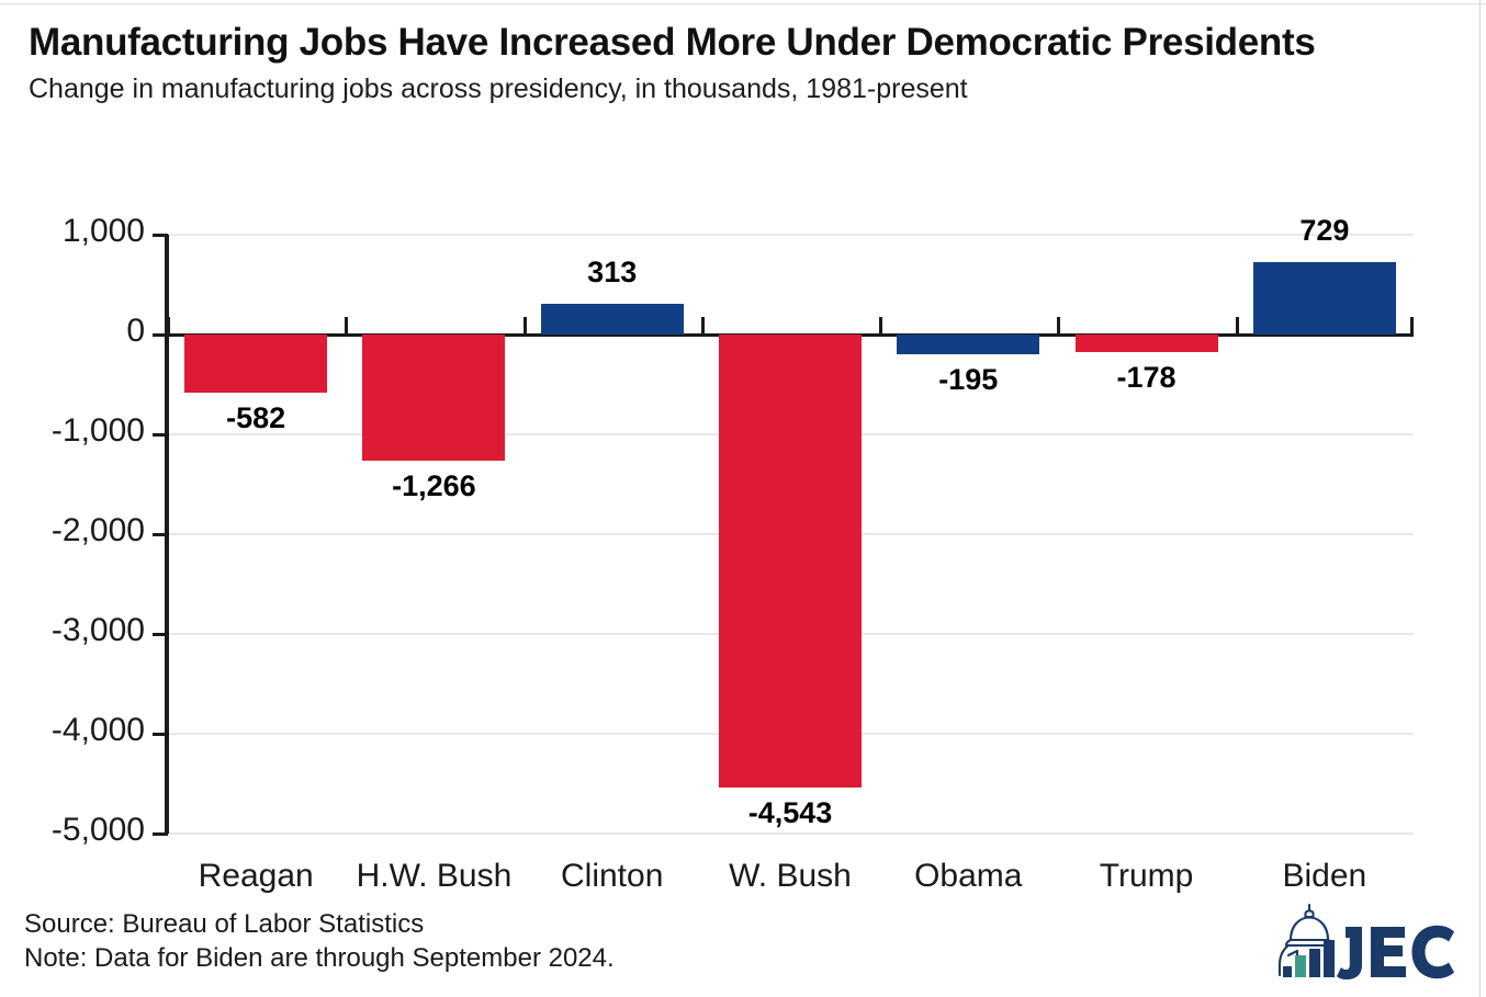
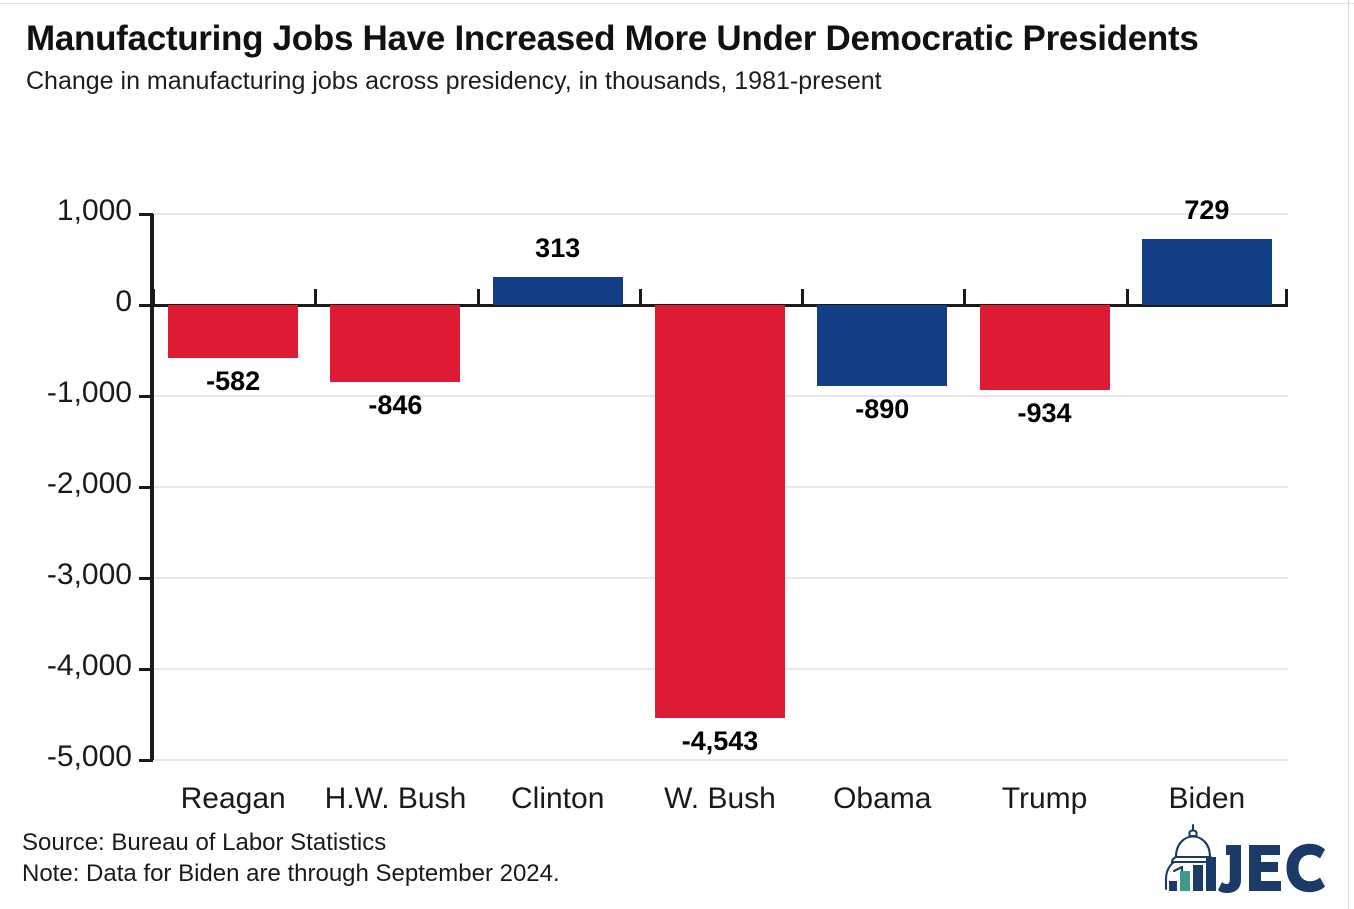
H.W. Bush: -1,266 -> -846
Obama: -195 -> -890
Trump: -178 -> -934
